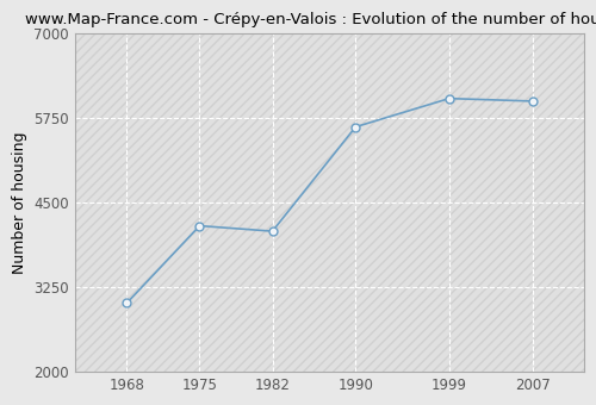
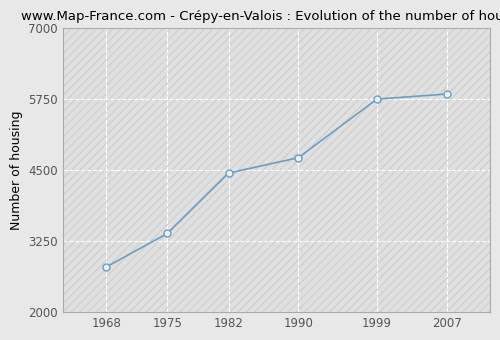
1968: 3020 -> 2800
1975: 4160 -> 3390
1982: 4080 -> 4450
1990: 5620 -> 4720
1999: 6040 -> 5750
2007: 6000 -> 5840
